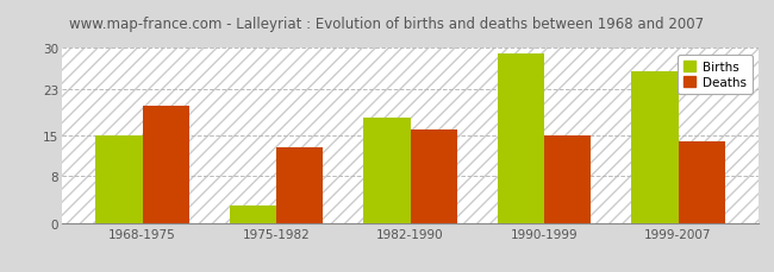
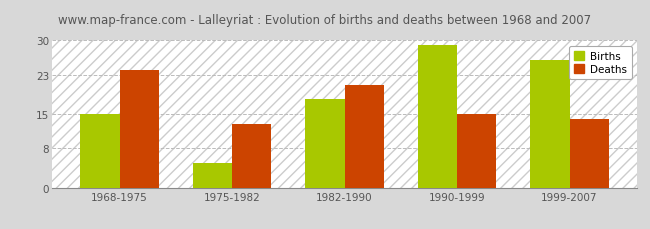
Deaths/1968-1975: 20 -> 24
Births/1975-1982: 3 -> 5
Deaths/1982-1990: 16 -> 21
